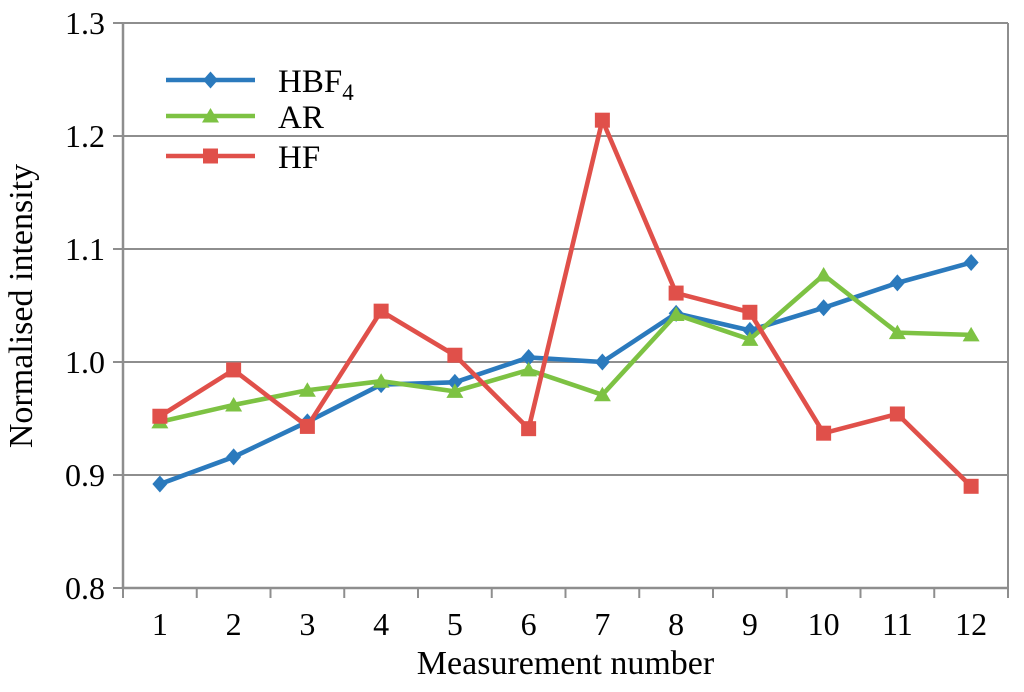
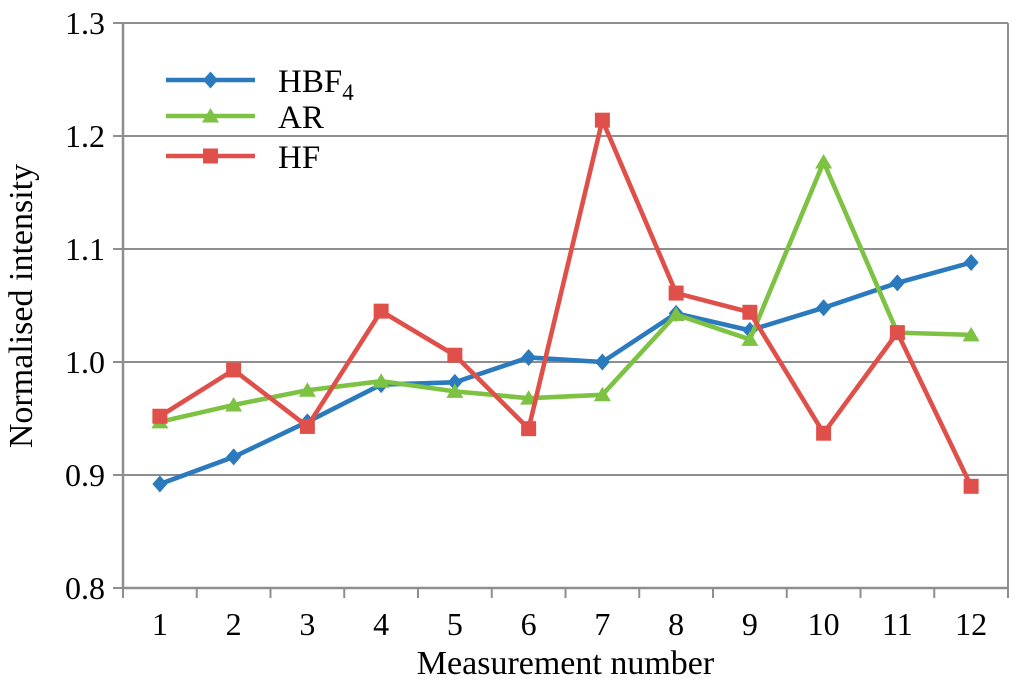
AR/6: 0.993 -> 0.968
AR/10: 1.077 -> 1.177
HF/11: 0.954 -> 1.026
